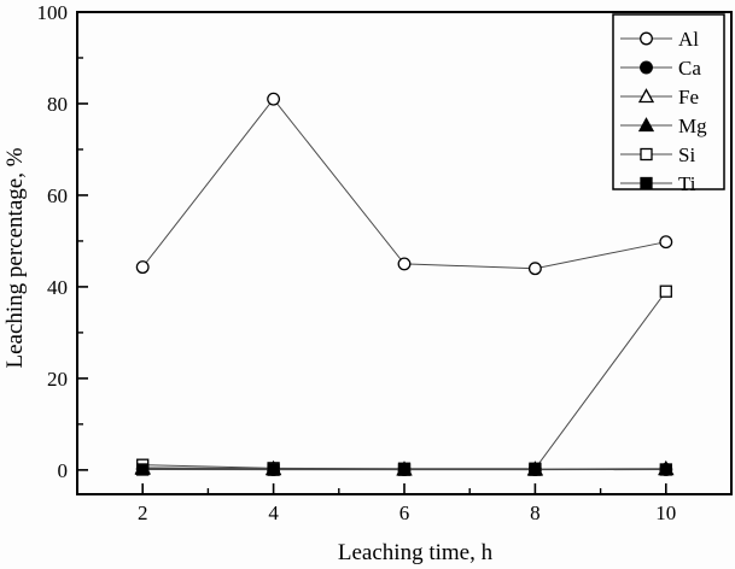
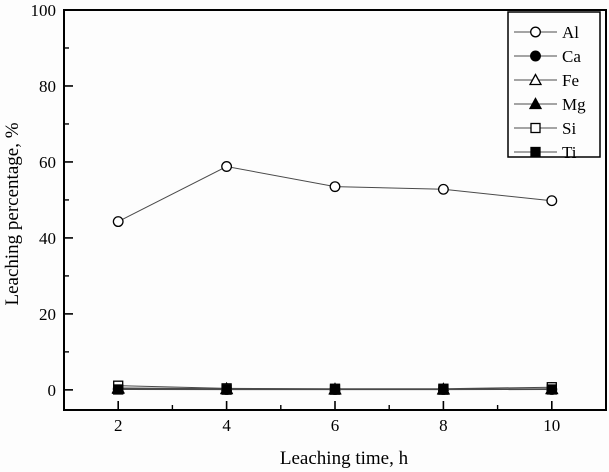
Al/4: 81 -> 59
Al/6: 45 -> 54
Al/8: 44 -> 53
Si/10: 39 -> 1
